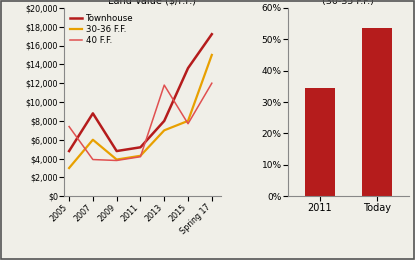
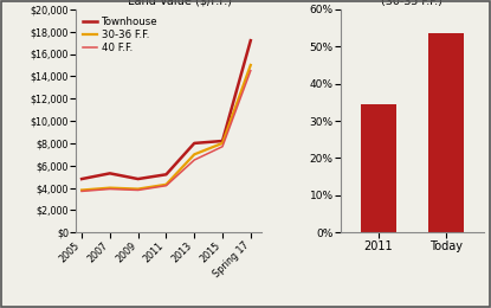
30-36 F.F./2005: $3,000 -> $3,800
40 F.F./2005: $7,400 -> $3,700
Townhouse/2007: $8,800 -> $5,300
30-36 F.F./2007: $6,000 -> $4,000
40 F.F./2013: $11,800 -> $6,500
Townhouse/2015: $13,600 -> $8,200
40 F.F./Spring 17: $12,000 -> $14,500
